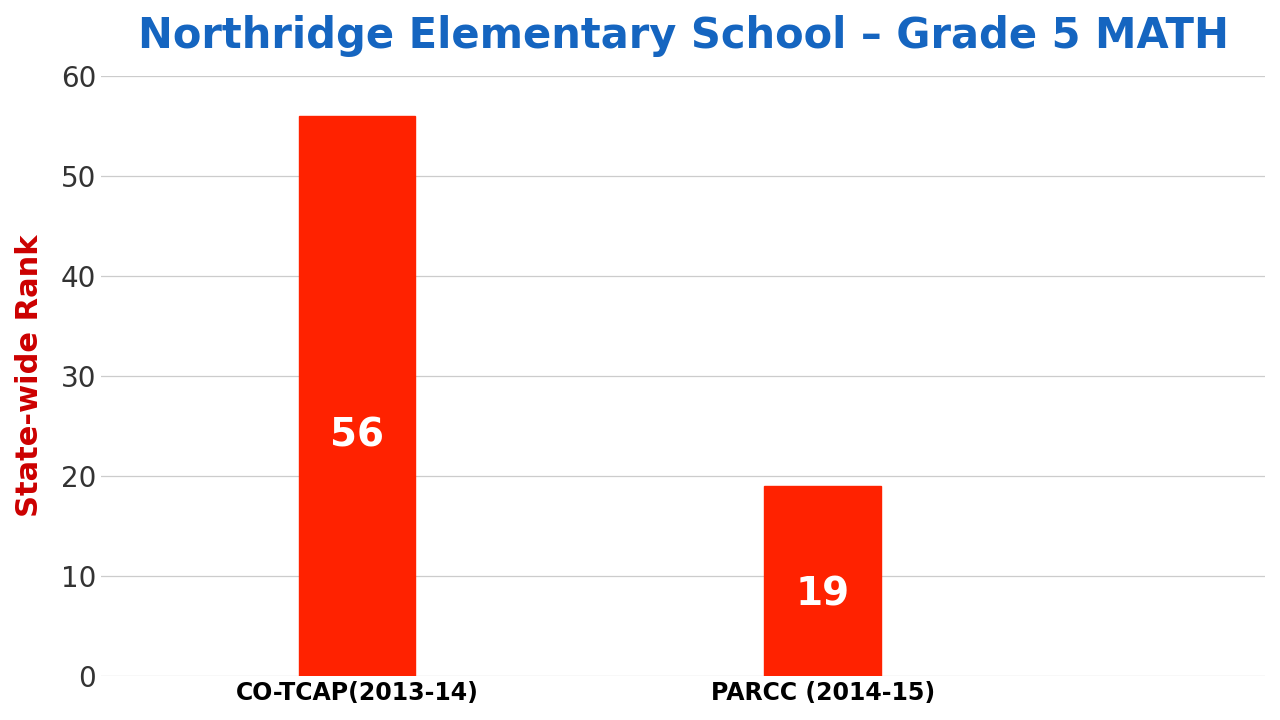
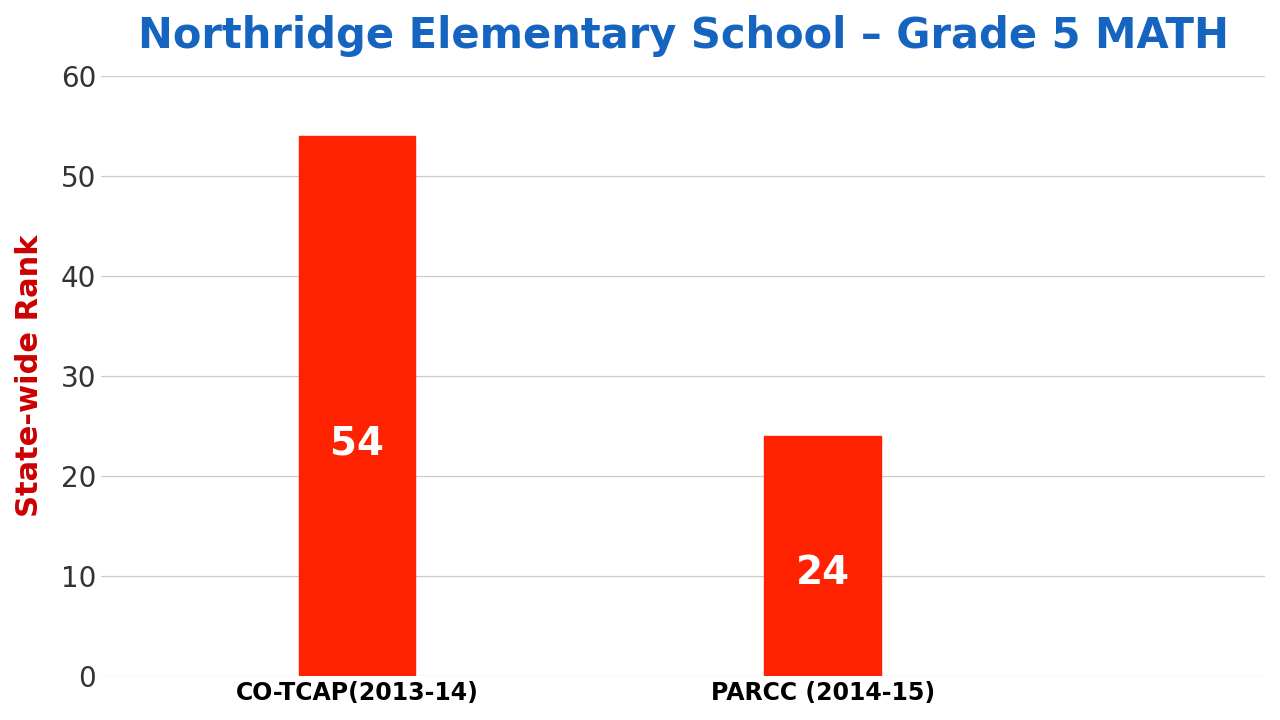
CO-TCAP(2013-14): 56 -> 54
PARCC (2014-15): 19 -> 24
